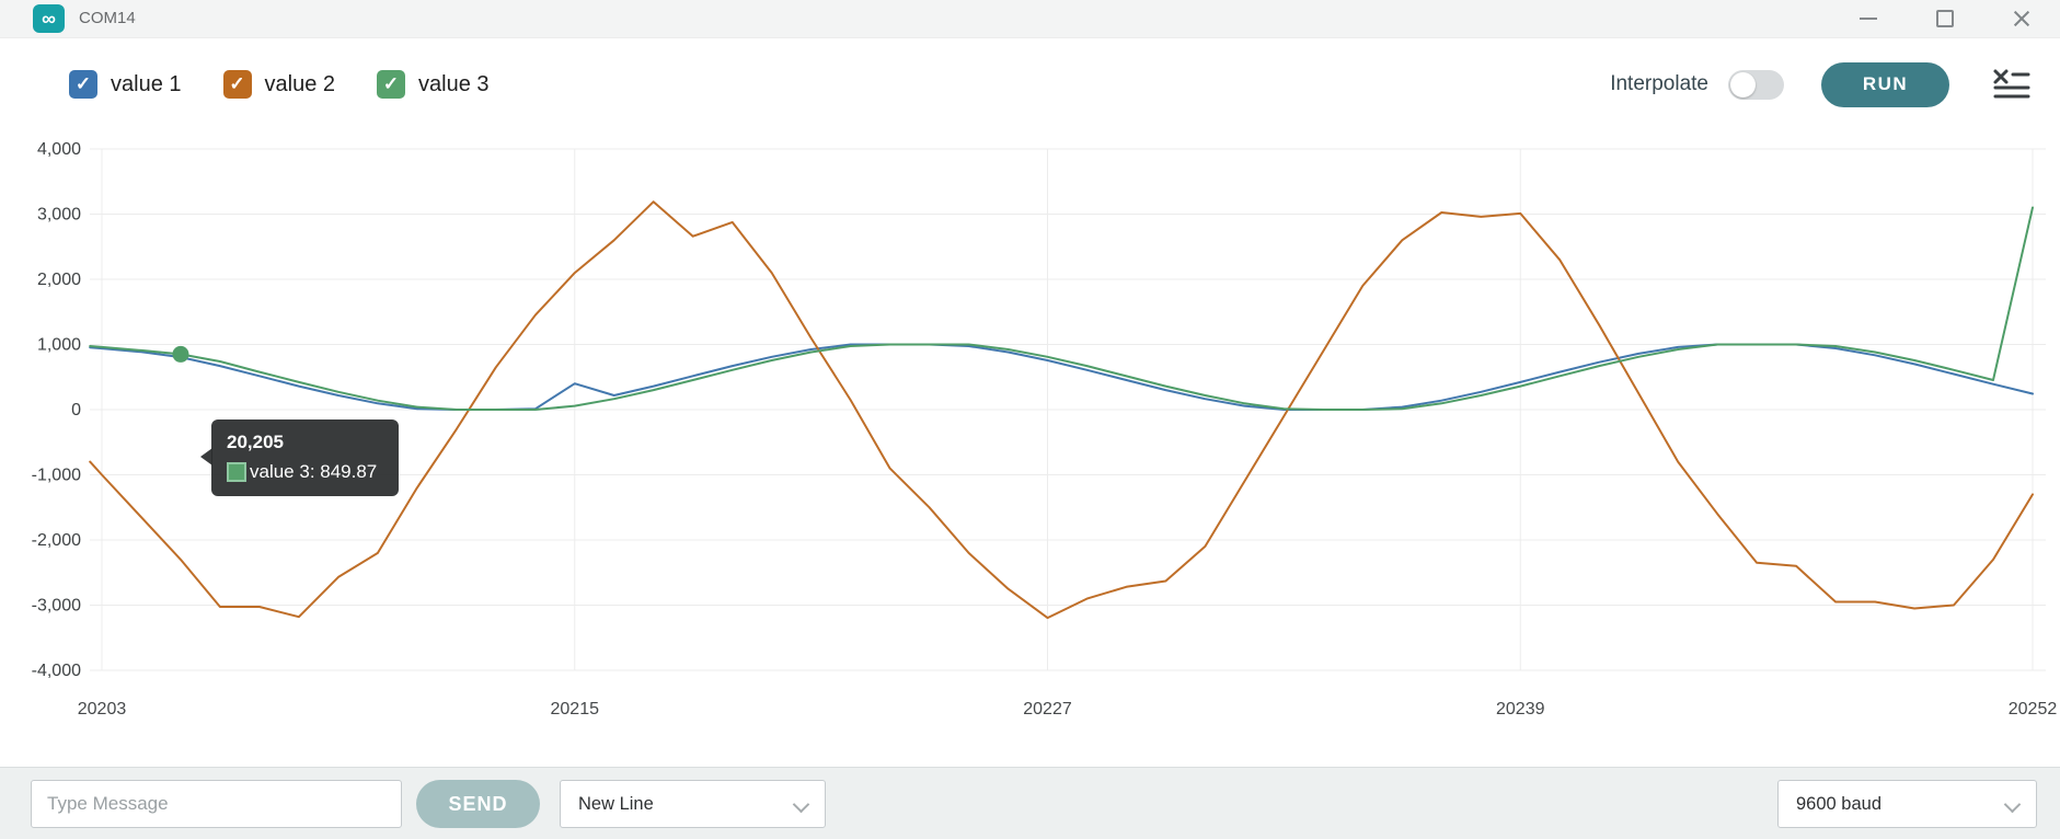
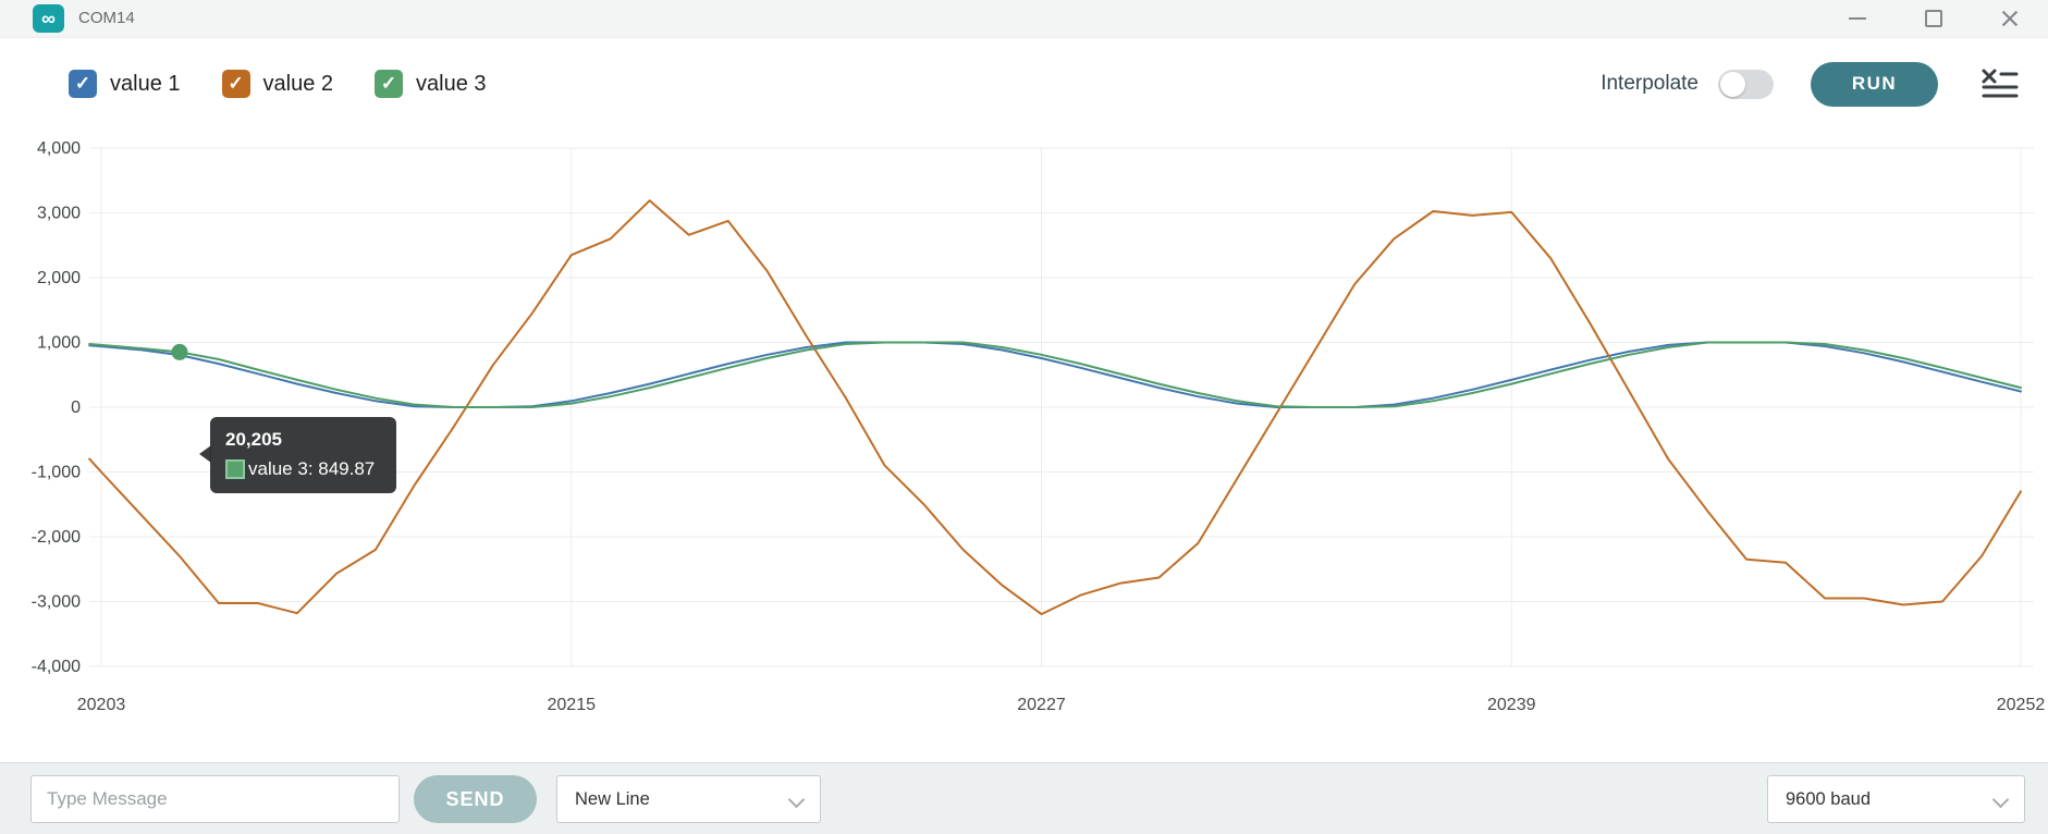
value 1/20215: 400 -> 100
value 2/20215: 2100 -> 2400
value 3/20252: 3100 -> 300
